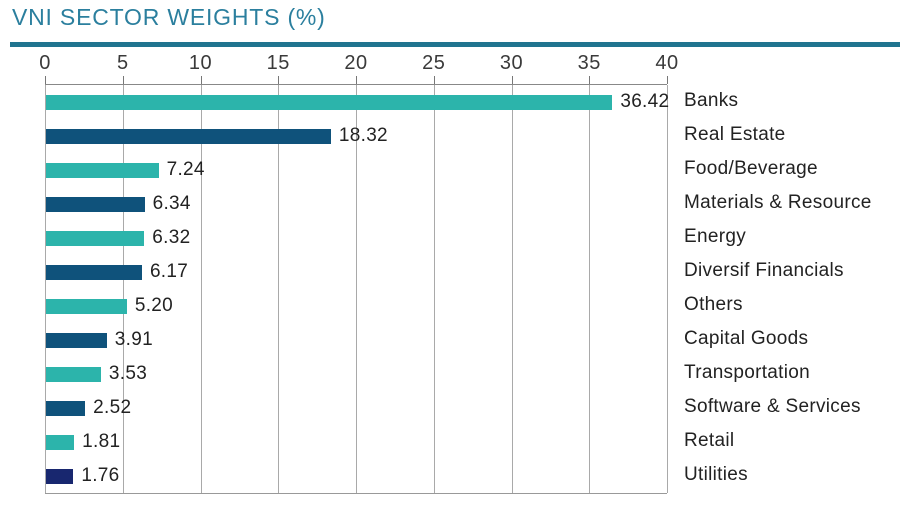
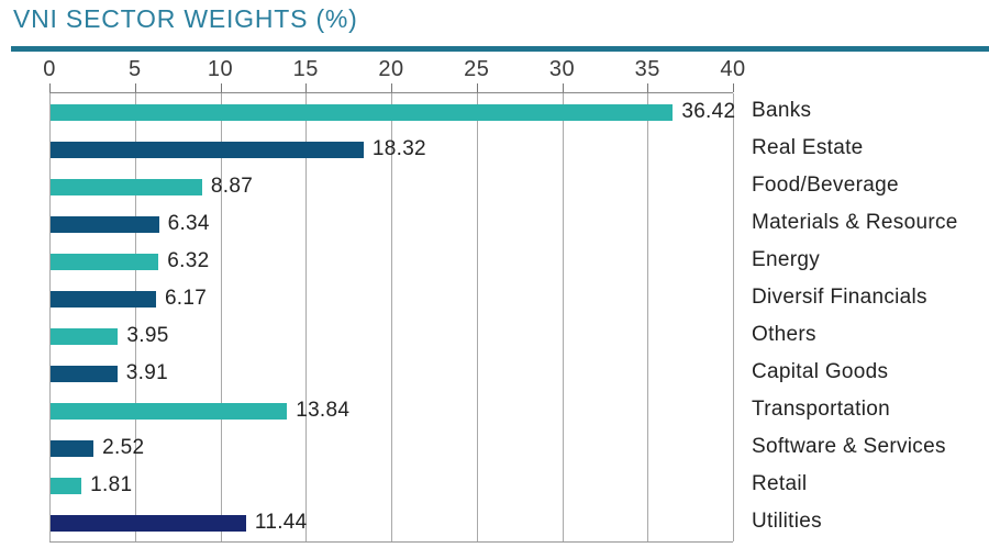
Food/Beverage: 7.24 -> 8.87
Others: 5.20 -> 3.95
Transportation: 3.53 -> 13.84
Utilities: 1.76 -> 11.44
